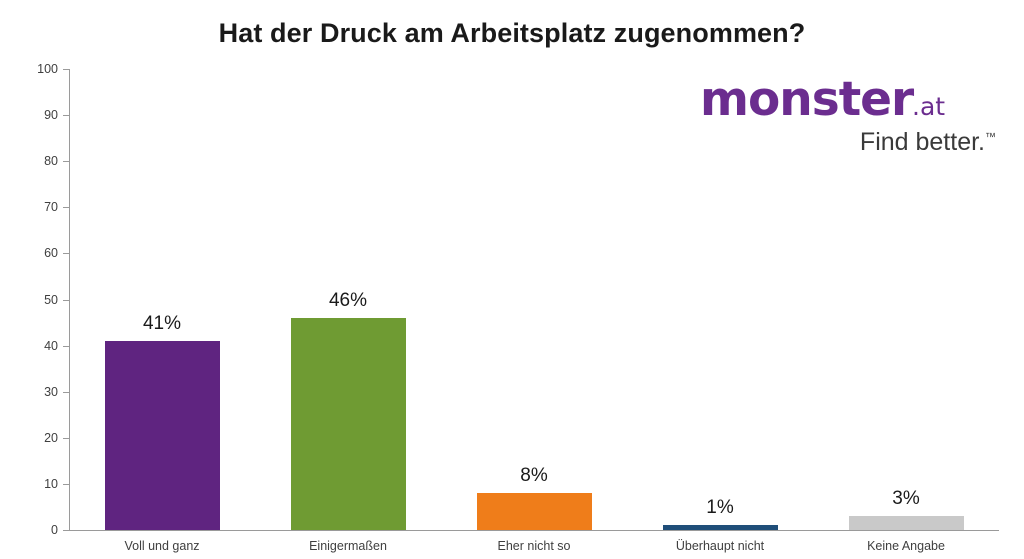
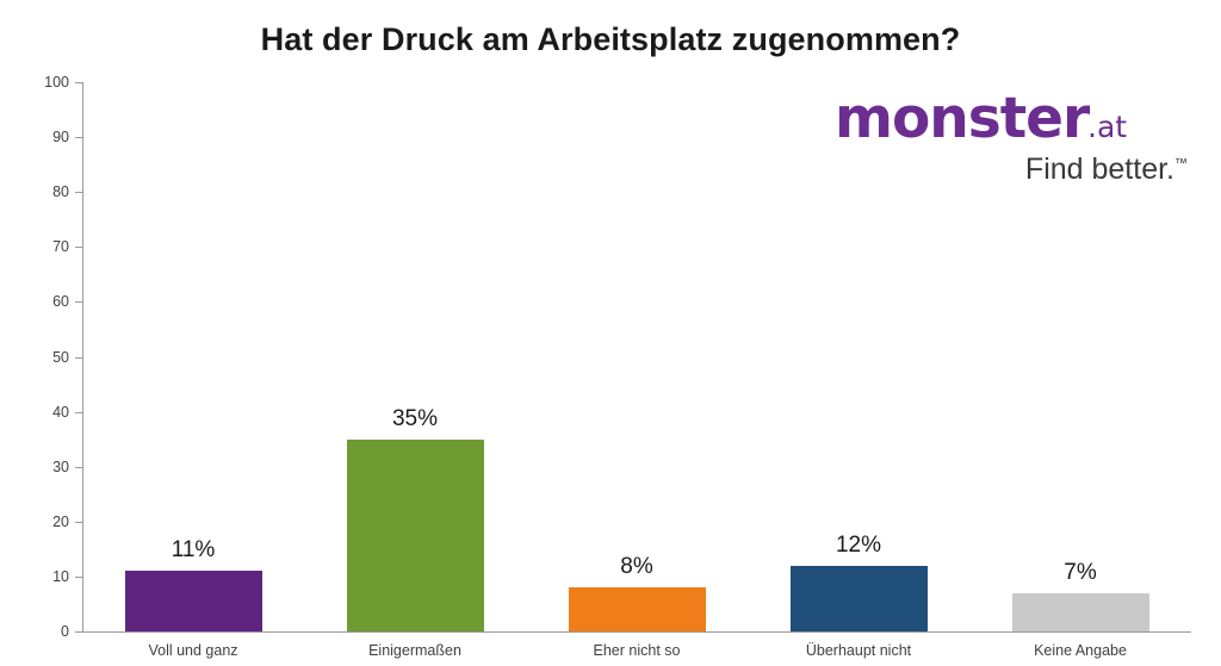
Voll und ganz: 41% -> 11%
Einigermaßen: 46% -> 35%
Überhaupt nicht: 1% -> 12%
Keine Angabe: 3% -> 7%
